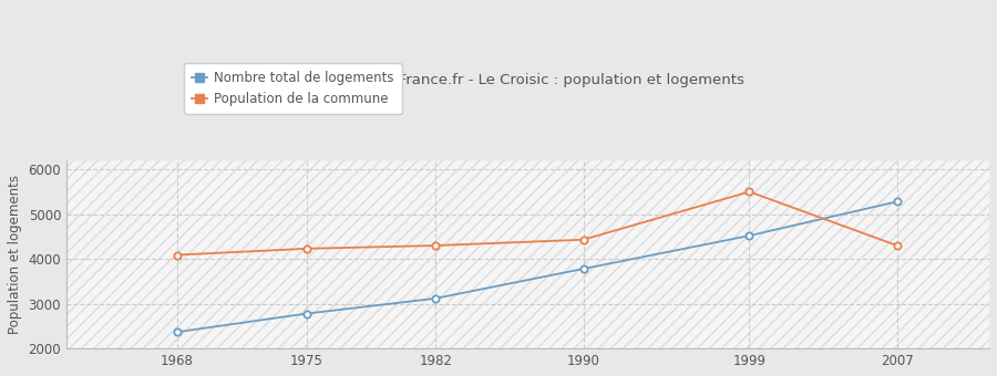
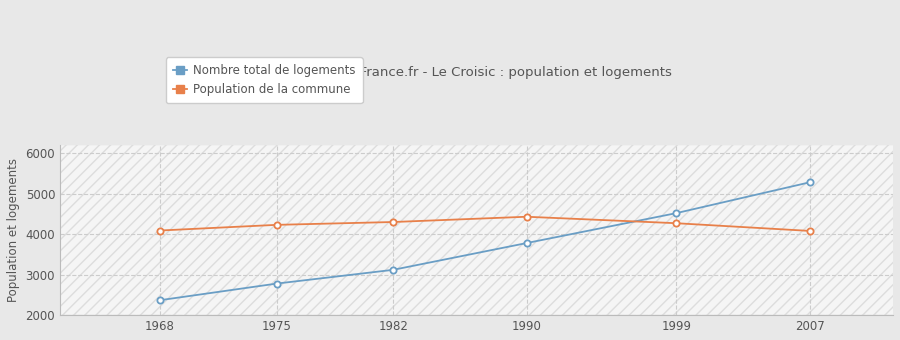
Population de la commune/1999: 5500 -> 4270
Population de la commune/2007: 4300 -> 4080
